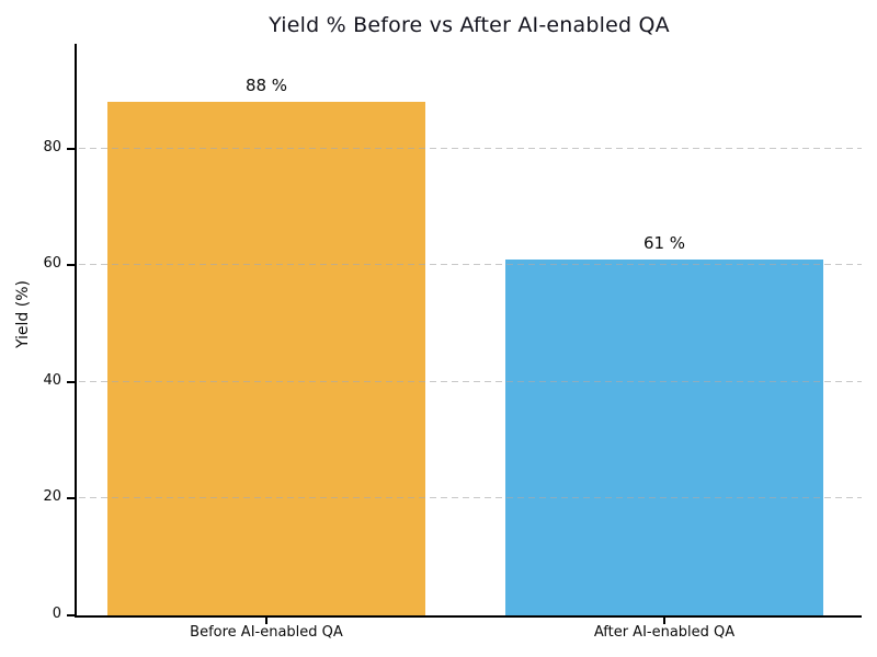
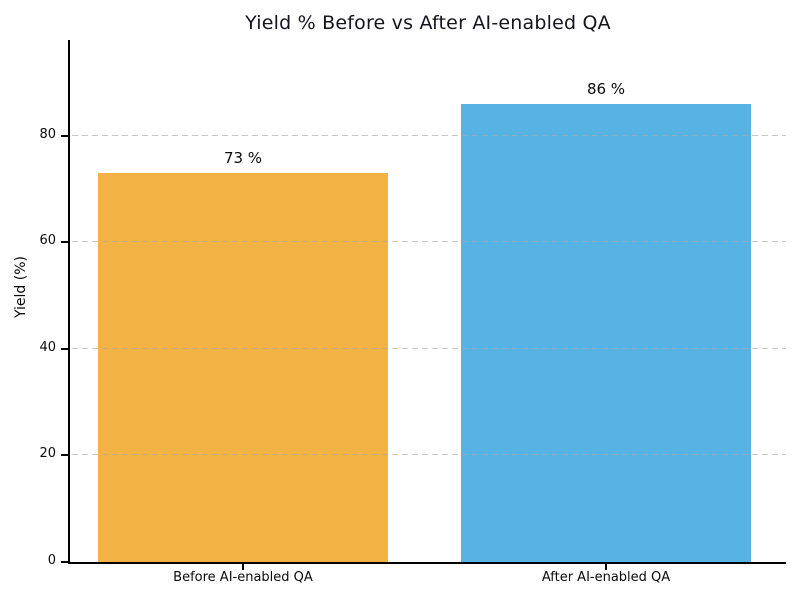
Before AI-enabled QA: 88 -> 73
After AI-enabled QA: 61 -> 86
